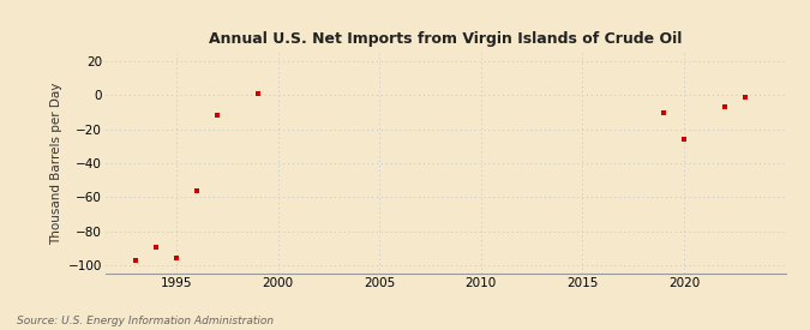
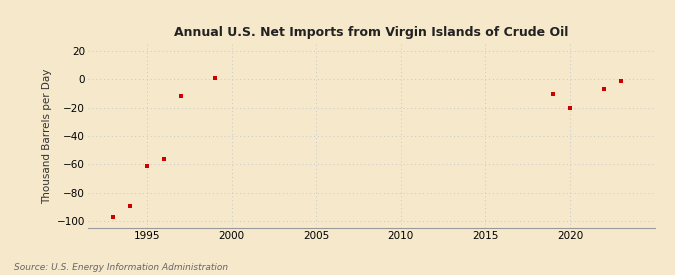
1995: -96 -> -61
2020: -26 -> -20
